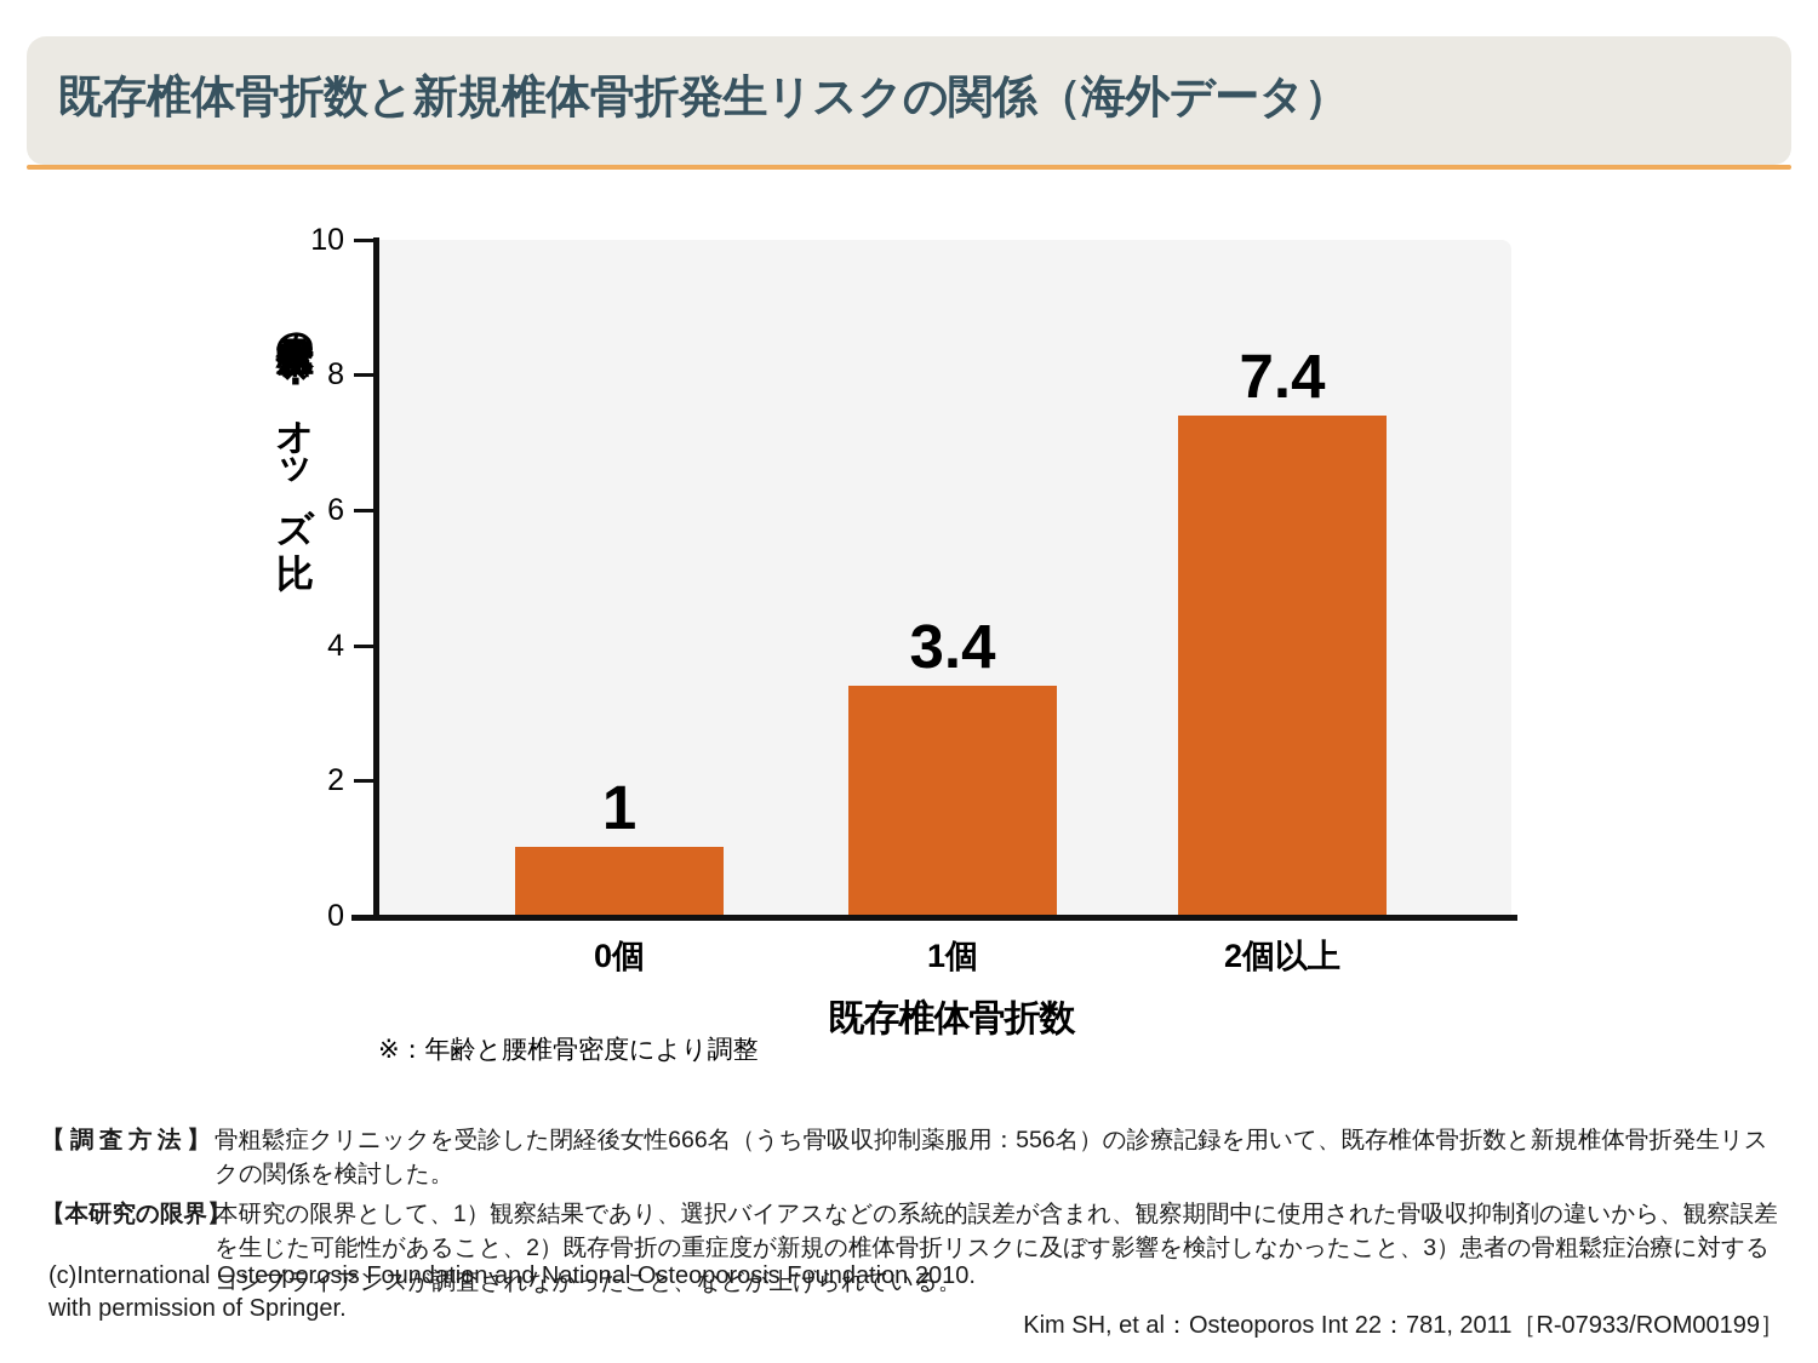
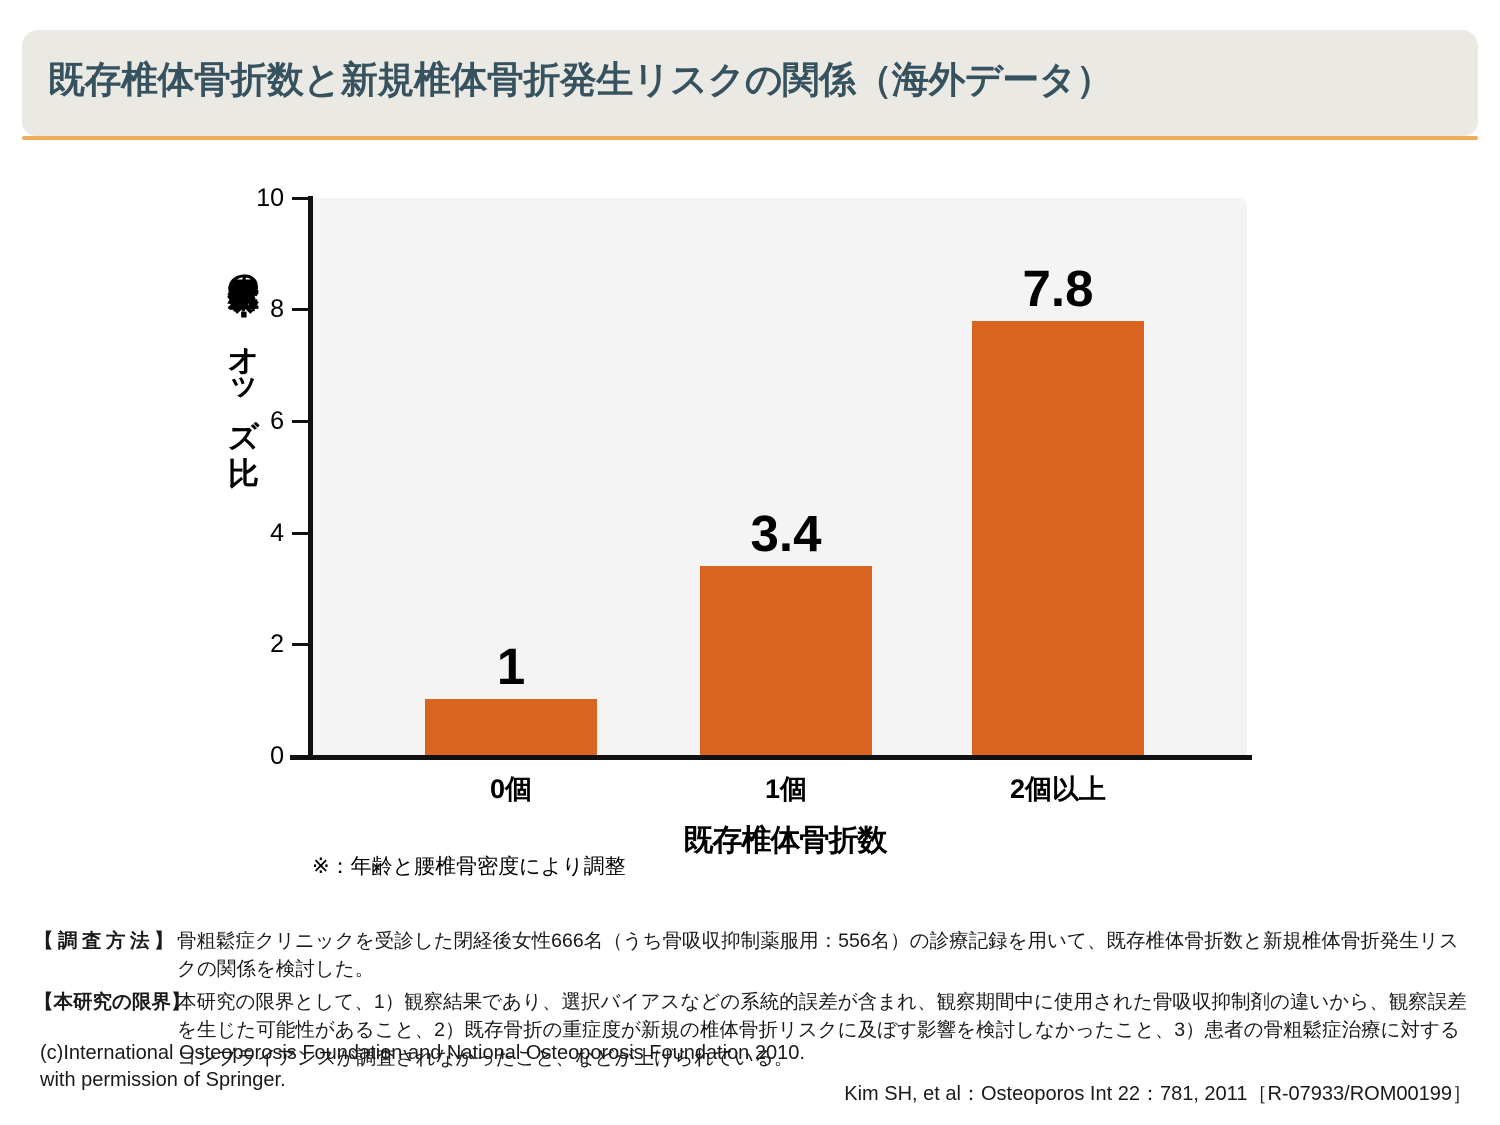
2個以上: 7.4 -> 7.8
